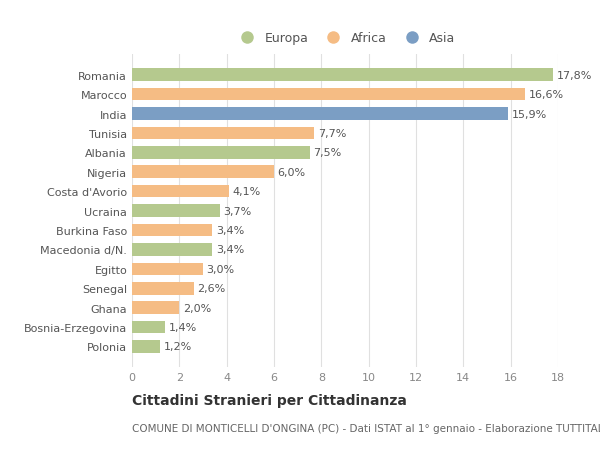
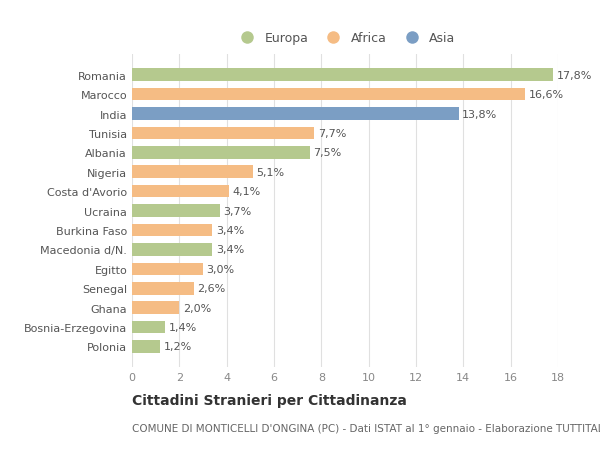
India: 15,9% -> 13,8%
Nigeria: 6,0% -> 5,1%
